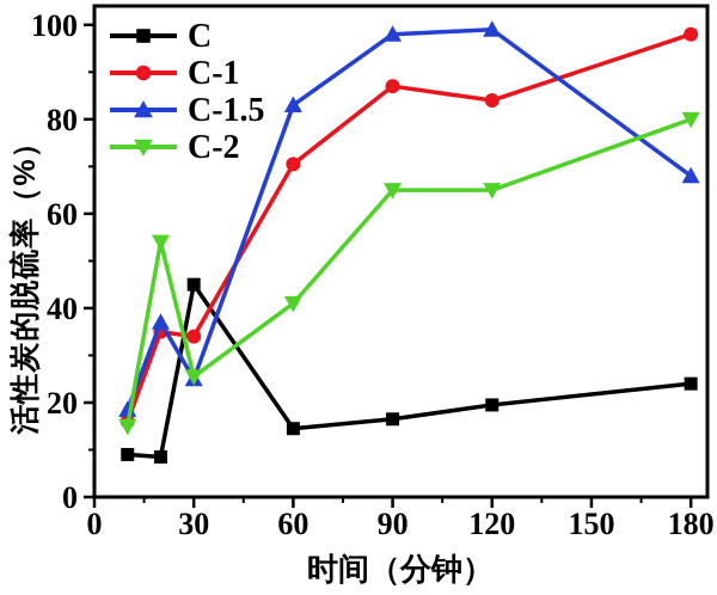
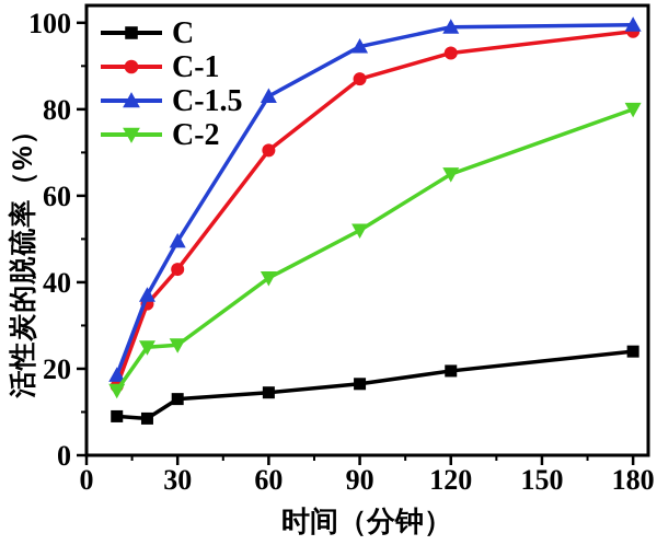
C-2/20: 54 -> 25
C/30: 45 -> 13
C-1/30: 34 -> 43
C-1.5/30: 25 -> 50
C-1.5/90: 98 -> 94
C-2/90: 65 -> 52
C-1/120: 84 -> 93
C-1.5/180: 68 -> 100
